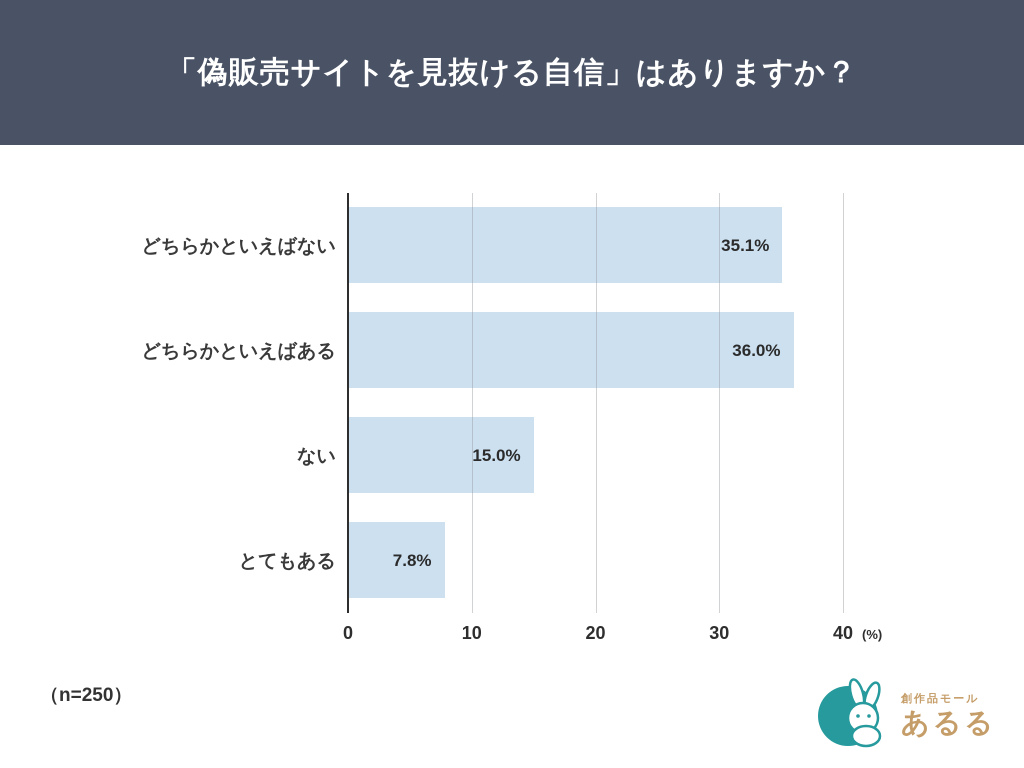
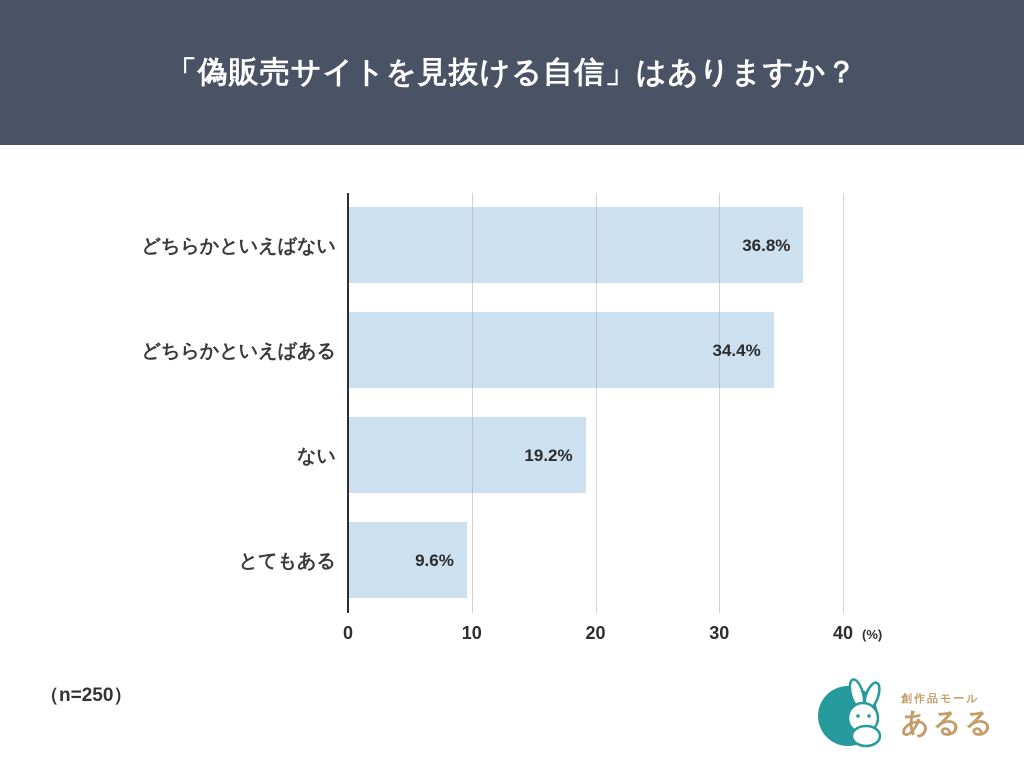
どちらかといえばない: 35.1% -> 36.8%
どちらかといえばある: 36.0% -> 34.4%
ない: 15.0% -> 19.2%
とてもある: 7.8% -> 9.6%
